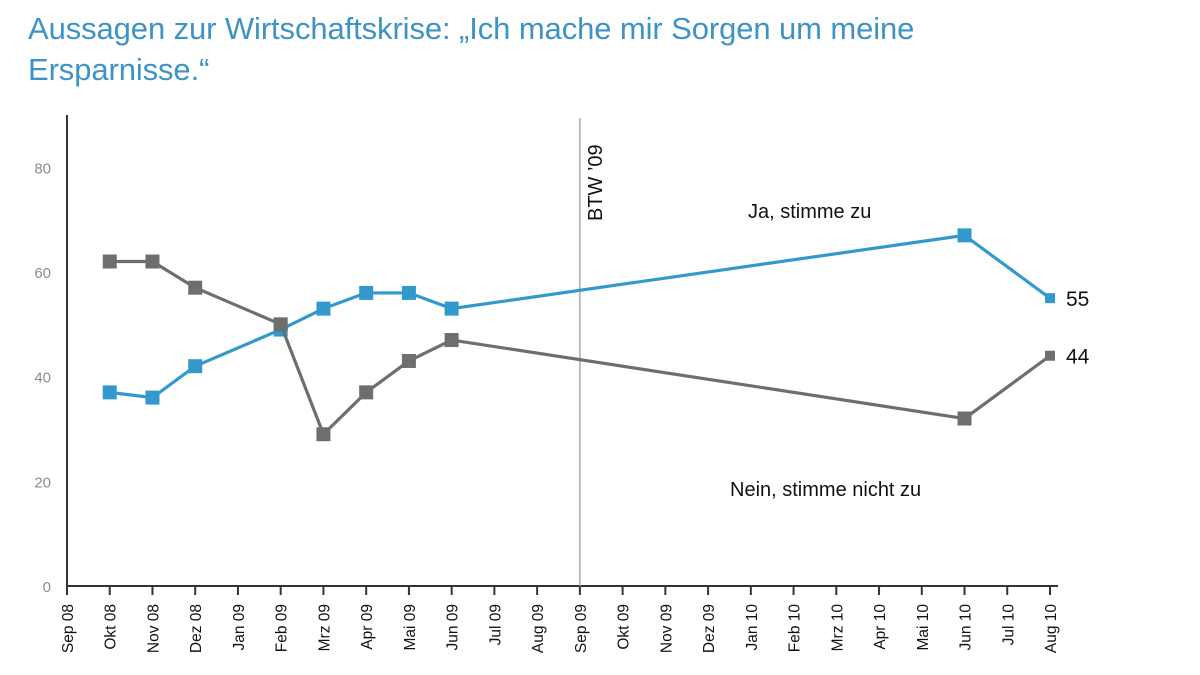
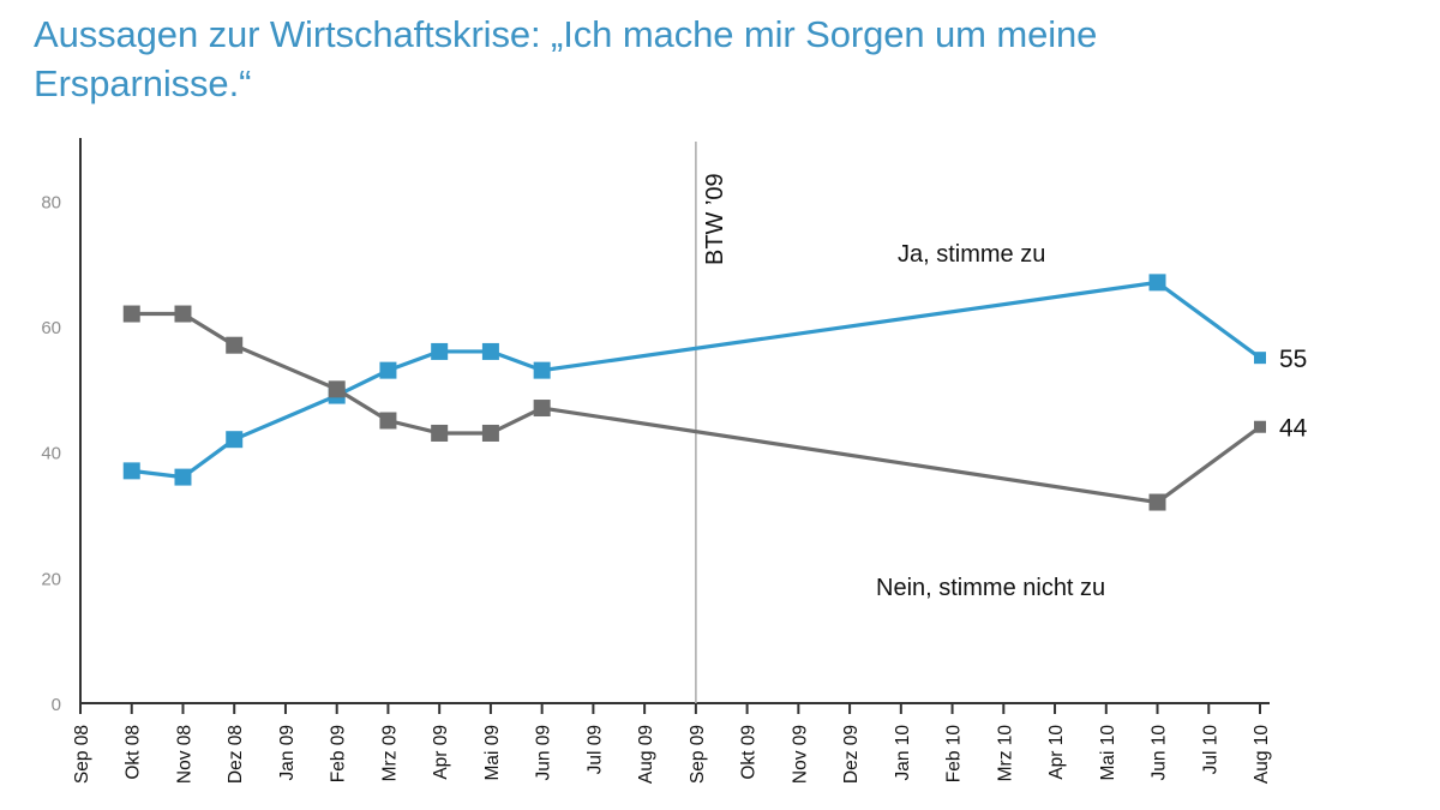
Nein, stimme nicht zu/Mrz 09: 29 -> 45
Nein, stimme nicht zu/Apr 09: 37 -> 43
